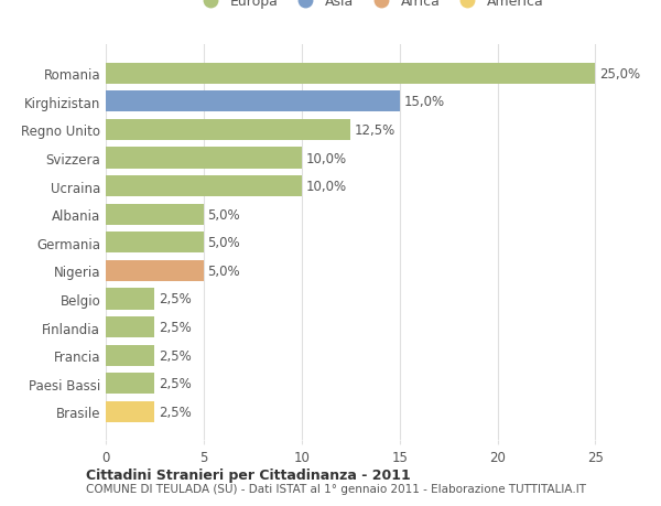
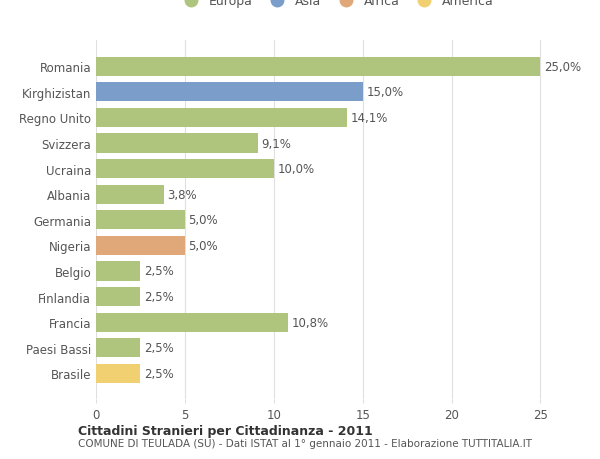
Regno Unito: 12,5% -> 14,1%
Svizzera: 10,0% -> 9,1%
Albania: 5,0% -> 3,8%
Francia: 2,5% -> 10,8%
